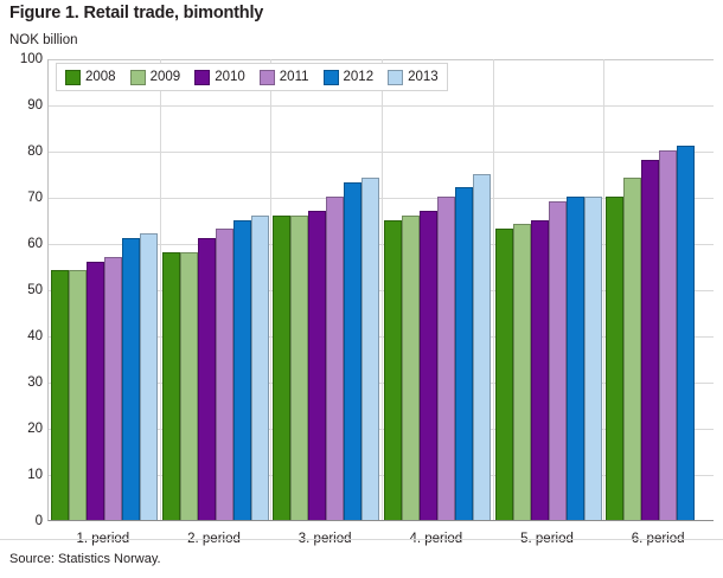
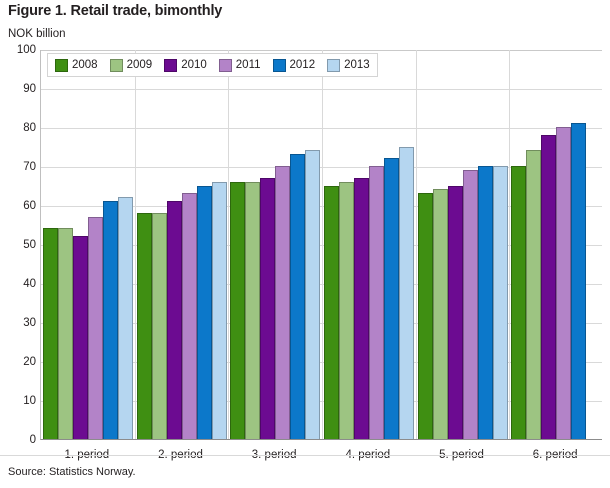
2010/1. period: 56 -> 52
